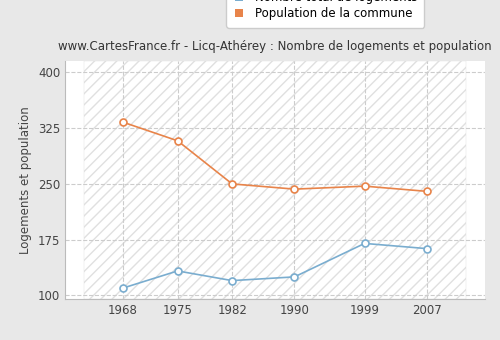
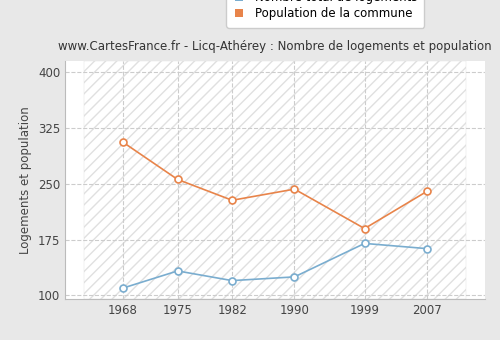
Population de la commune/1968: 333 -> 306
Population de la commune/1975: 308 -> 256
Population de la commune/1982: 250 -> 228
Population de la commune/1999: 247 -> 190
